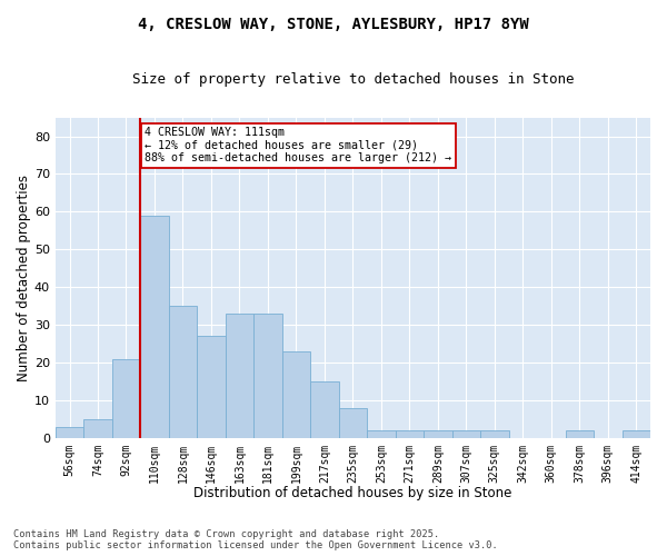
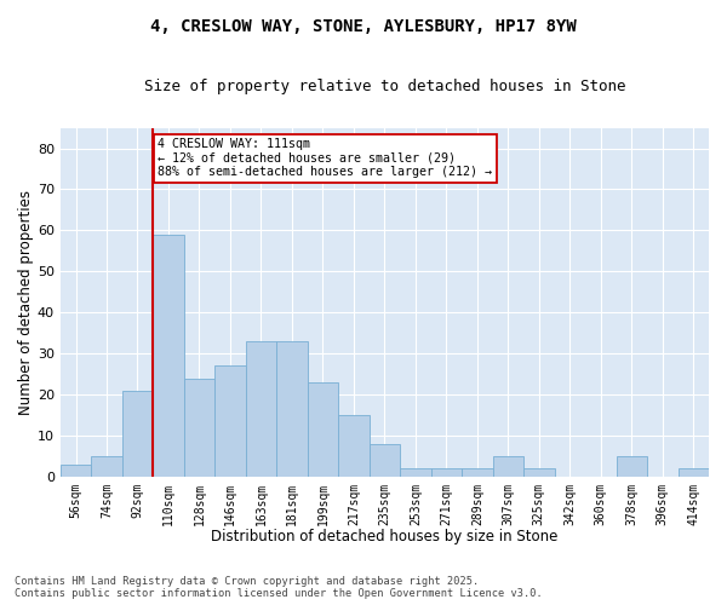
128sqm: 35 -> 24
307sqm: 2 -> 5
378sqm: 2 -> 5
